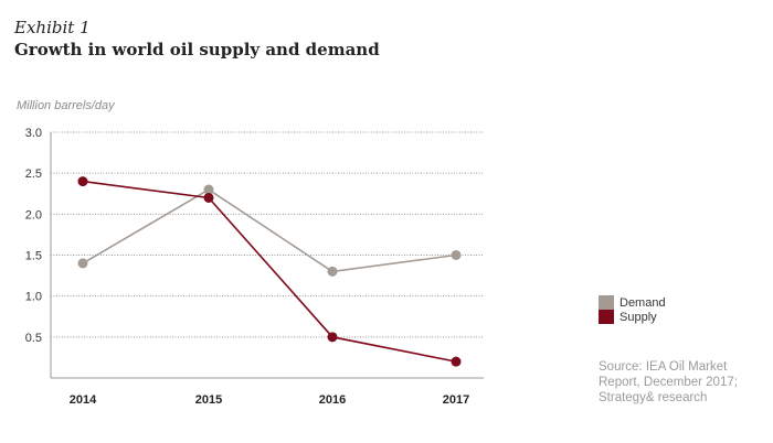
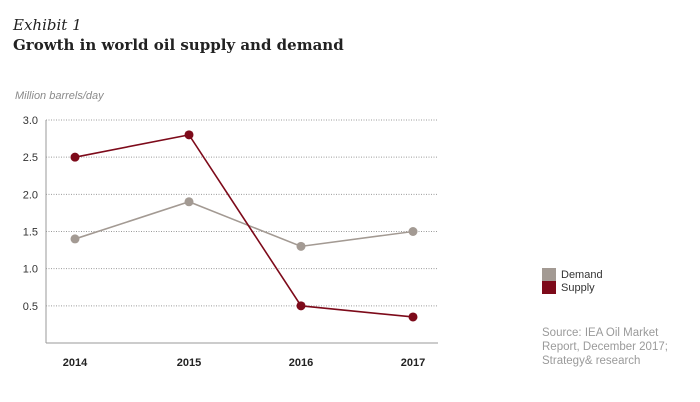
Supply/2014: 2.4 -> 2.5
Demand/2015: 2.3 -> 1.9
Supply/2015: 2.2 -> 2.8
Supply/2017: 0.2 -> 0.3
